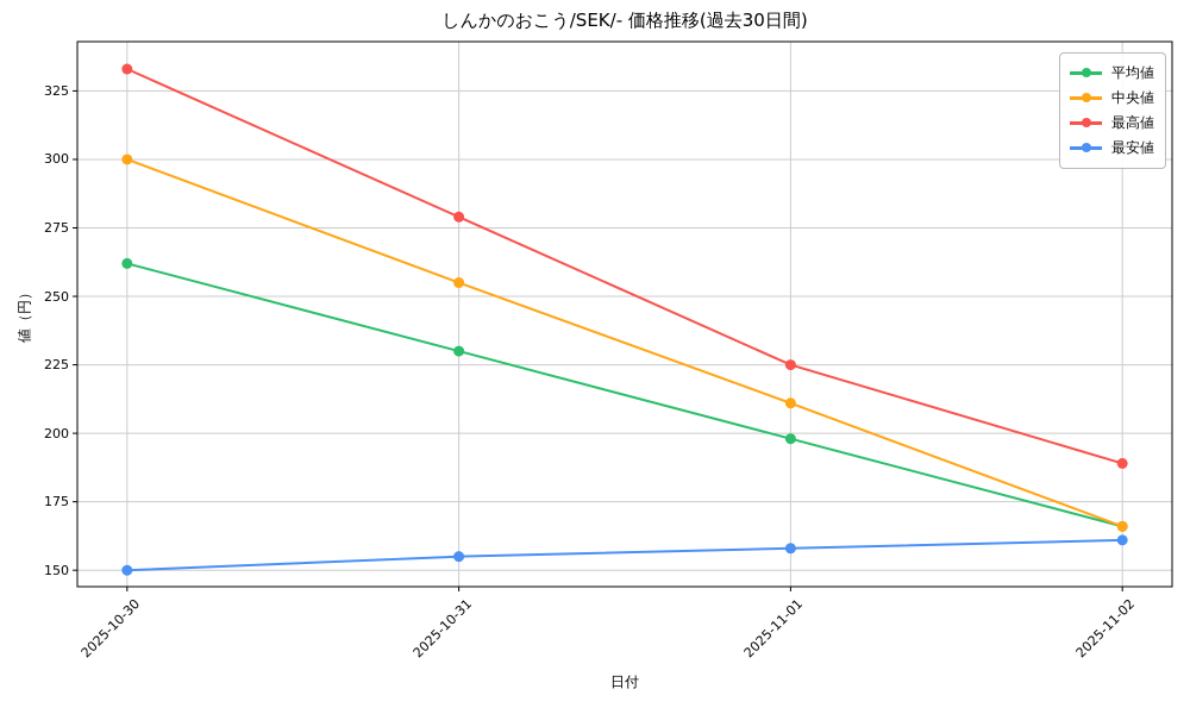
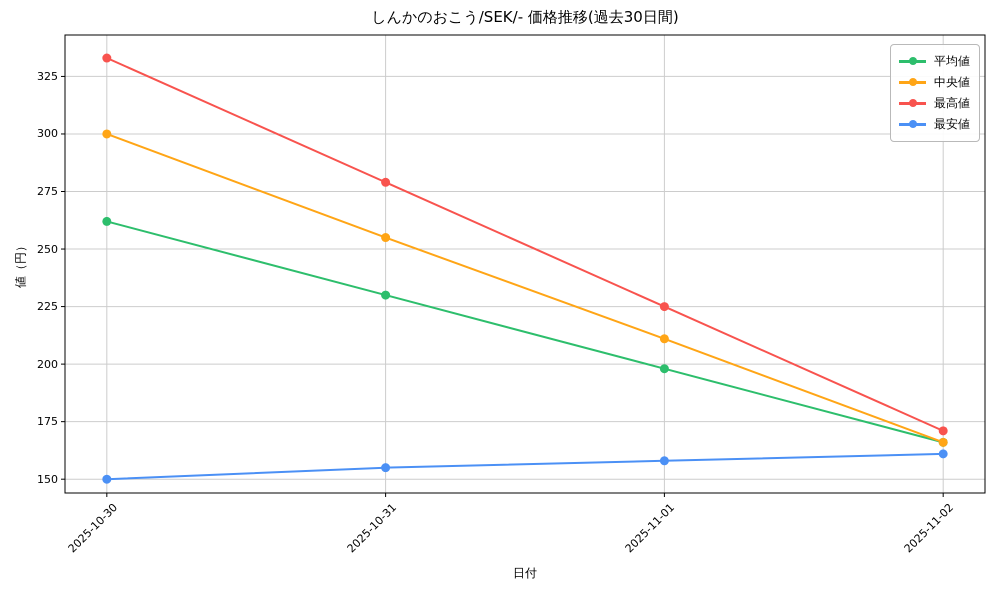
最高値/2025-11-02: 189 -> 171
